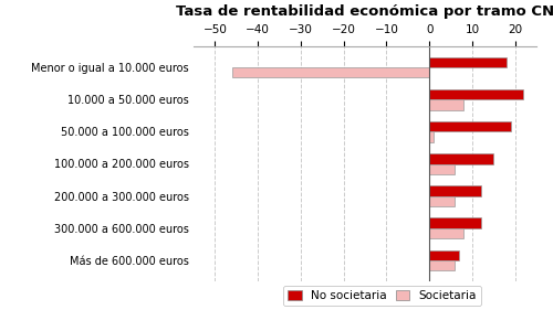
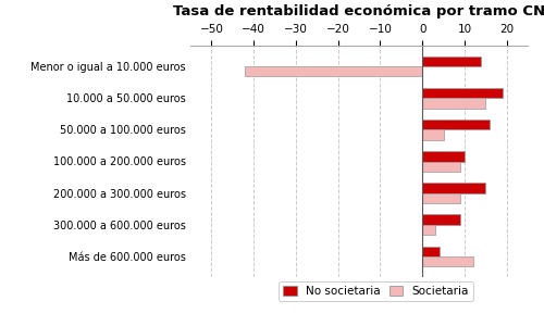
No societaria/Menor o igual a 10.000 euros: 18 -> 14
Societaria/Menor o igual a 10.000 euros: -46 -> -42
No societaria/10.000 a 50.000 euros: 22 -> 19
Societaria/10.000 a 50.000 euros: 8 -> 15
No societaria/50.000 a 100.000 euros: 19 -> 16
Societaria/50.000 a 100.000 euros: 1 -> 5
No societaria/100.000 a 200.000 euros: 15 -> 10
Societaria/100.000 a 200.000 euros: 6 -> 9
No societaria/200.000 a 300.000 euros: 12 -> 15
Societaria/200.000 a 300.000 euros: 6 -> 9
No societaria/300.000 a 600.000 euros: 12 -> 9
Societaria/300.000 a 600.000 euros: 8 -> 3
No societaria/Más de 600.000 euros: 7 -> 4
Societaria/Más de 600.000 euros: 6 -> 12
